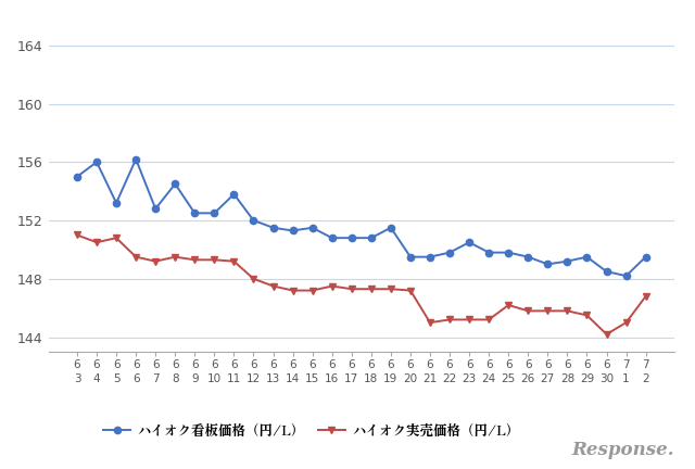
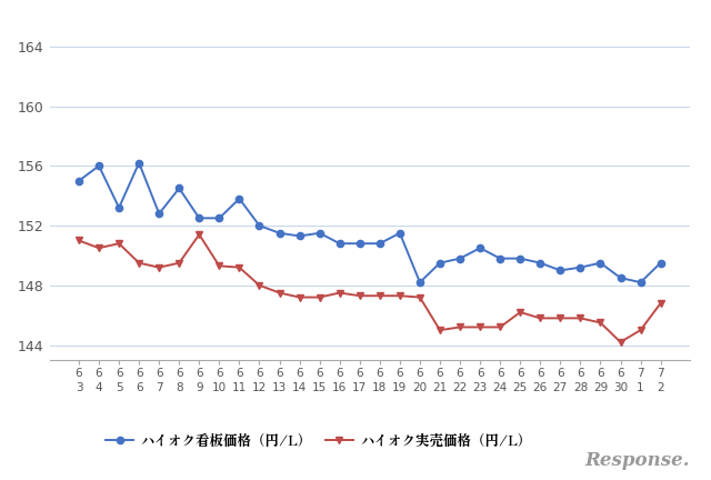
ハイオク実売価格（円/L）/6 9: 149.3 -> 151.4
ハイオク看板価格（円/L）/6 20: 149.5 -> 148.2
